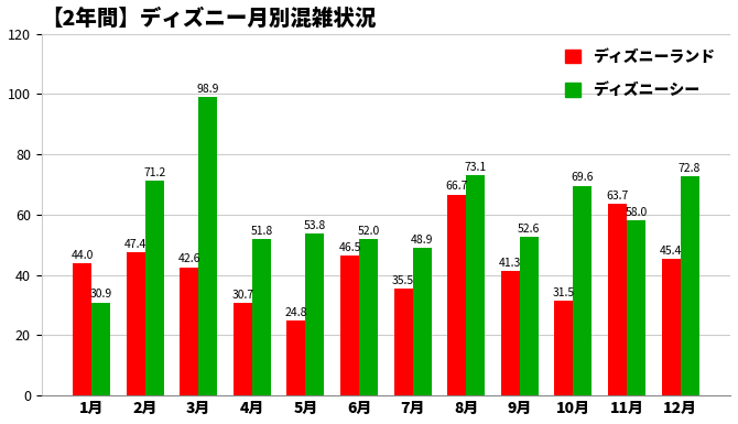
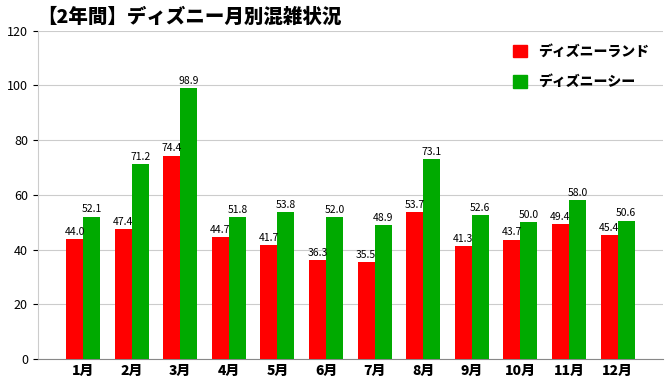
ディズニーシー/1月: 30.9 -> 52.1
ディズニーランド/3月: 42.6 -> 74.4
ディズニーランド/4月: 30.7 -> 44.7
ディズニーランド/5月: 24.8 -> 41.7
ディズニーランド/6月: 46.5 -> 36.3
ディズニーランド/8月: 66.7 -> 53.7
ディズニーランド/10月: 31.5 -> 43.7
ディズニーシー/10月: 69.6 -> 50.0
ディズニーランド/11月: 63.7 -> 49.4
ディズニーシー/12月: 72.8 -> 50.6
